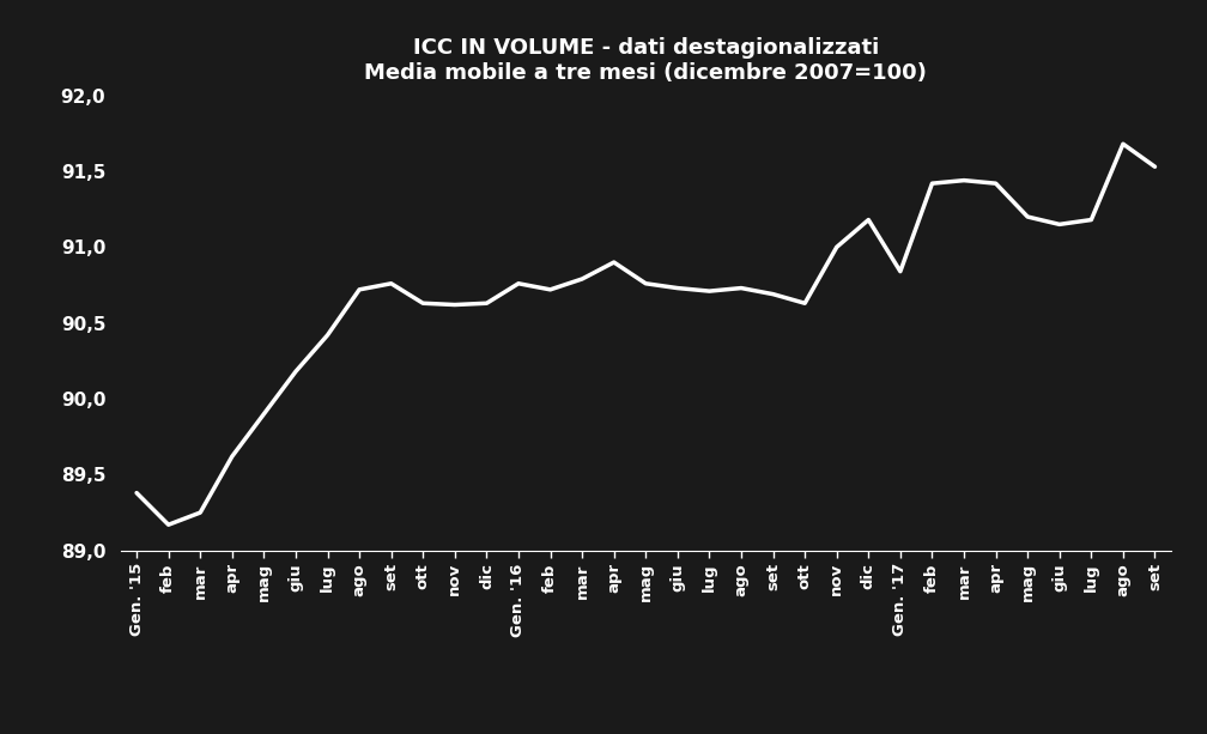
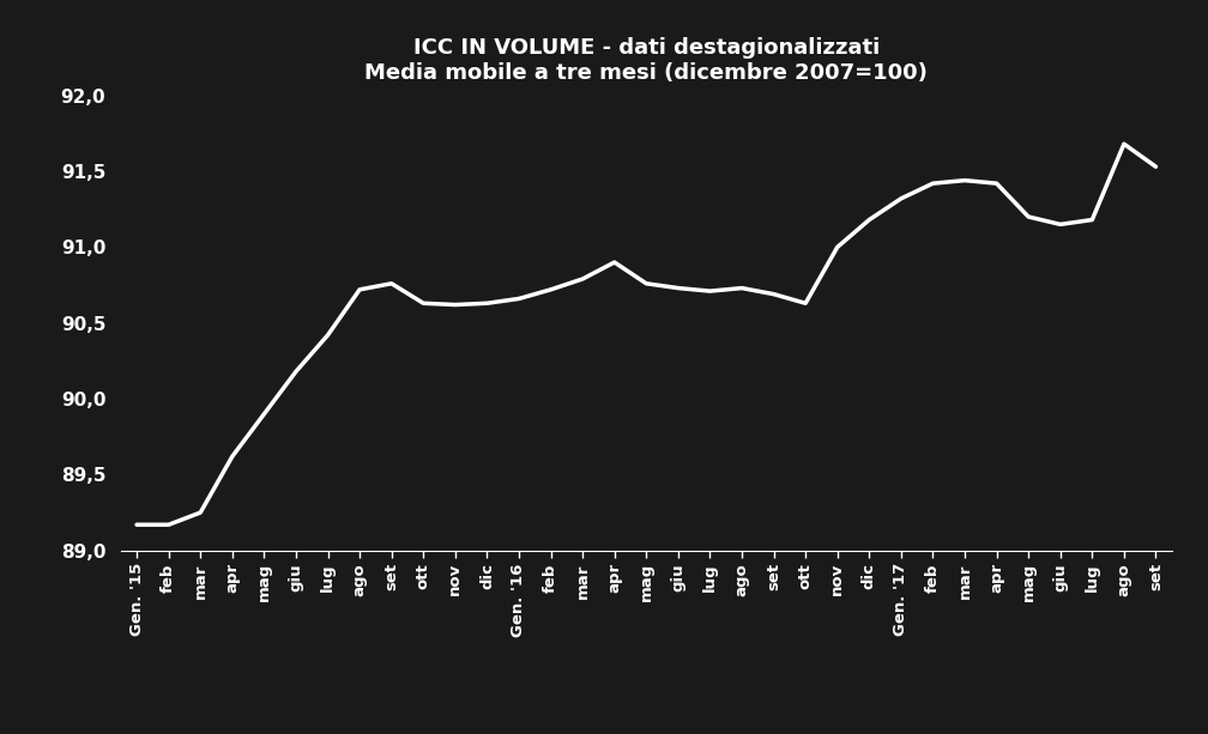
Gen. '15: 89,38 -> 89,17
Gen. '16: 90,76 -> 90,66
Gen. '17: 90,84 -> 91,32
